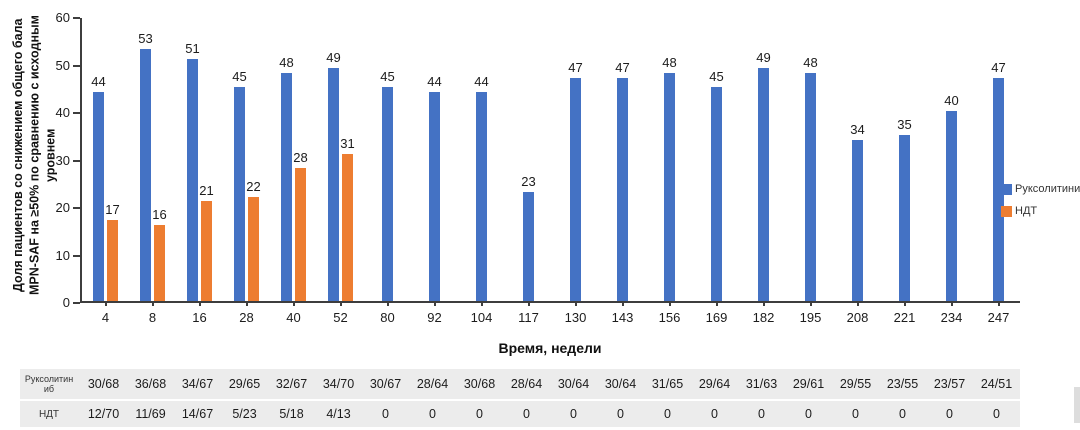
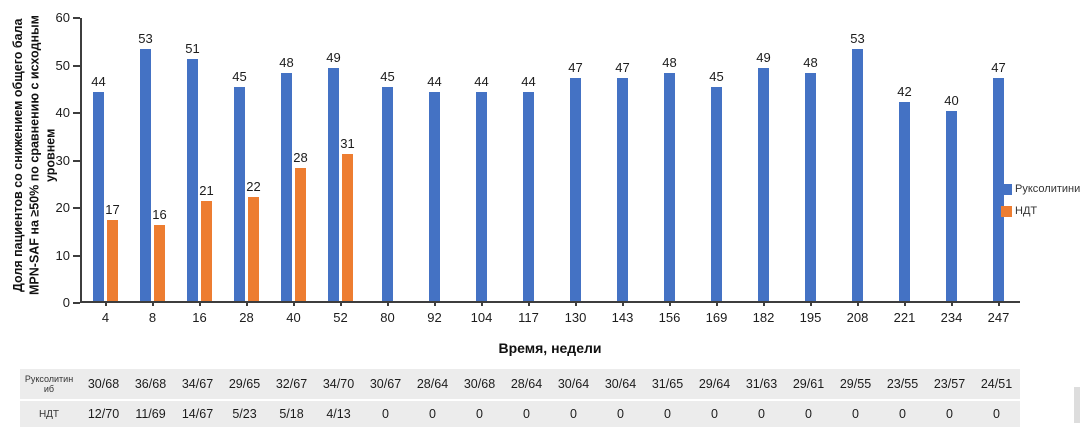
Руксолитиниб/117: 23 -> 44
Руксолитиниб/208: 34 -> 53
Руксолитиниб/221: 35 -> 42
